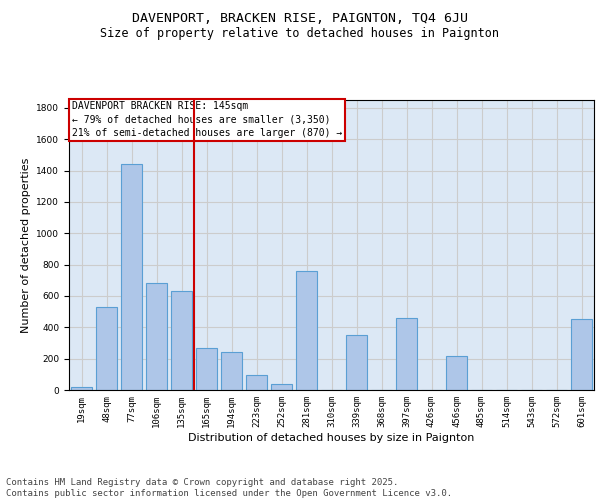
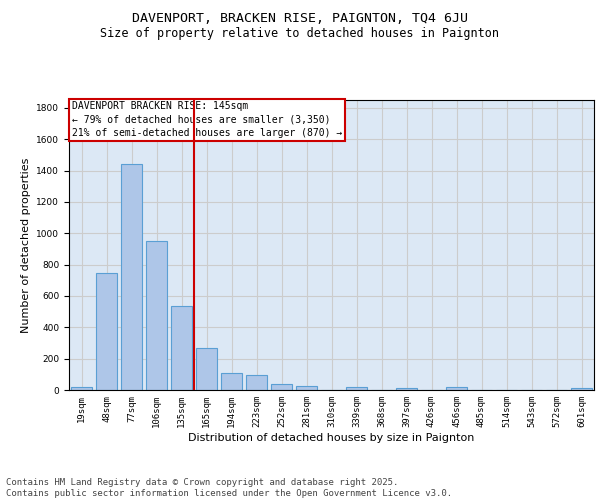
48sqm: 530 -> 740
106sqm: 680 -> 950
135sqm: 630 -> 540
194sqm: 240 -> 110
281sqm: 760 -> 20
339sqm: 350 -> 20
397sqm: 460 -> 20
456sqm: 220 -> 20
601sqm: 450 -> 20
